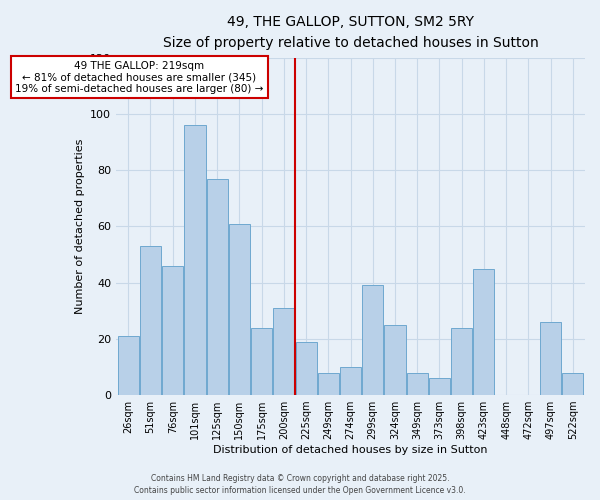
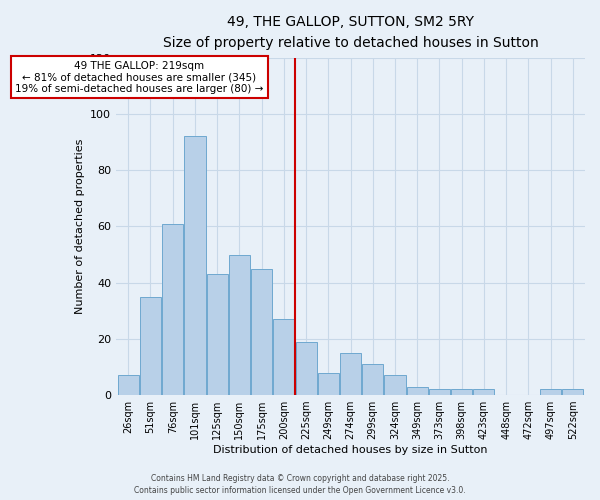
26sqm: 21 -> 7
51sqm: 53 -> 35
76sqm: 46 -> 61
101sqm: 96 -> 92
125sqm: 77 -> 43
150sqm: 61 -> 50
175sqm: 24 -> 45
200sqm: 31 -> 27
274sqm: 10 -> 15
299sqm: 39 -> 11
324sqm: 25 -> 7
349sqm: 8 -> 3
373sqm: 6 -> 2
398sqm: 24 -> 2
423sqm: 45 -> 2
497sqm: 26 -> 2
522sqm: 8 -> 2
